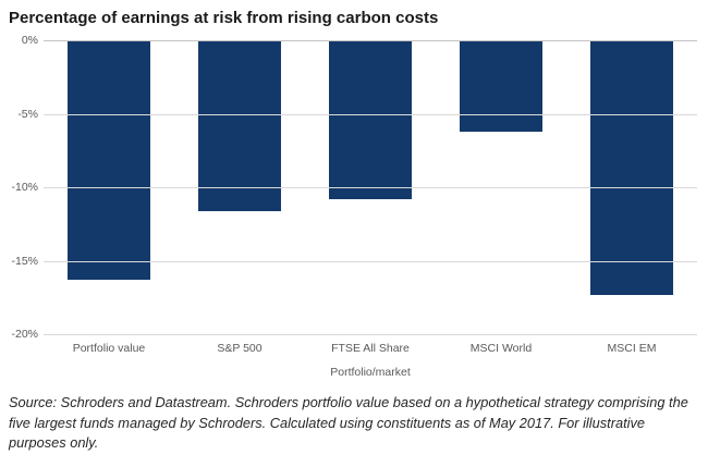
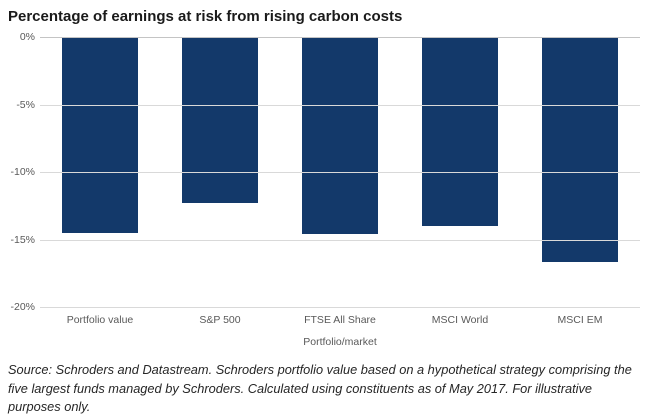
Portfolio value: -16.3% -> -14.5%
S&P 500: -11.6% -> -12.3%
FTSE All Share: -10.8% -> -14.6%
MSCI World: -6.2% -> -14.0%
MSCI EM: -17.3% -> -16.7%
